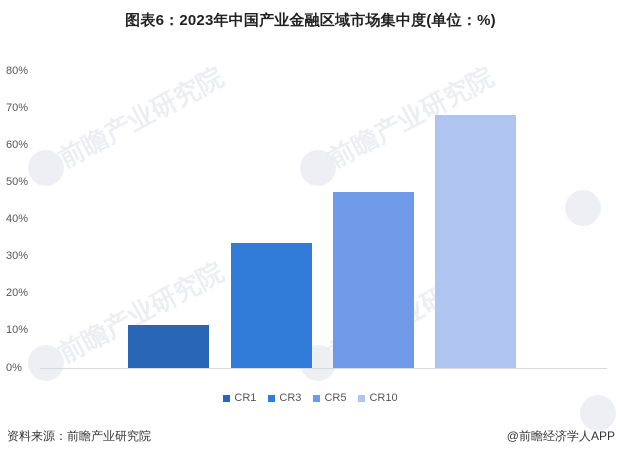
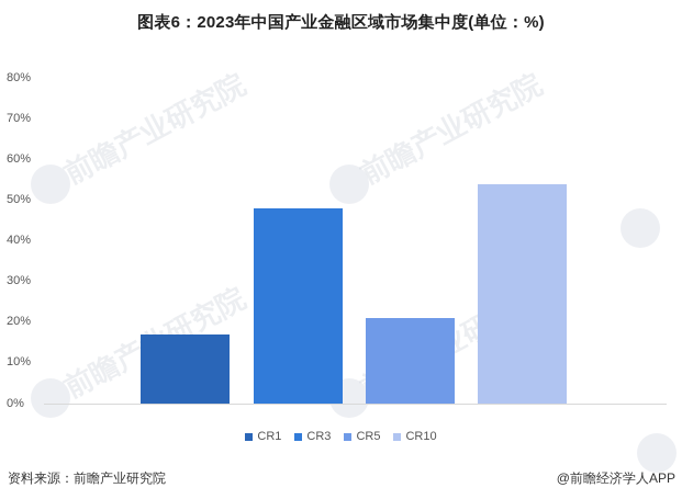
CR1: 12% -> 17%
CR3: 34% -> 48%
CR5: 47% -> 21%
CR10: 68% -> 54%
